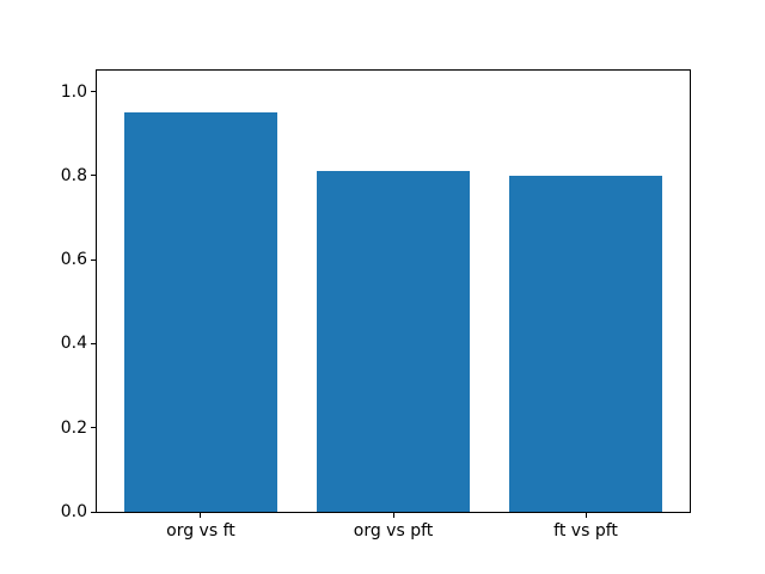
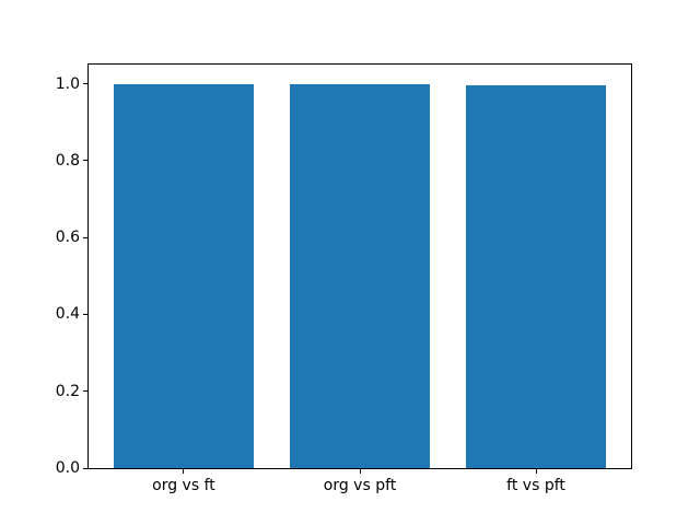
org vs ft: 0.95 -> 1.00
org vs pft: 0.81 -> 1.00
ft vs pft: 0.80 -> 0.99
